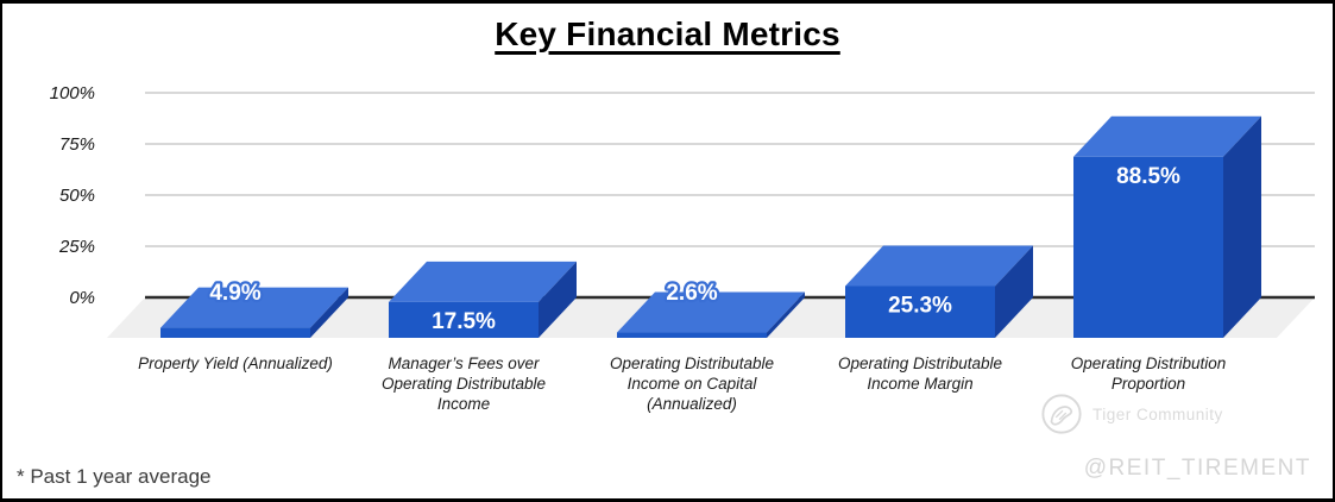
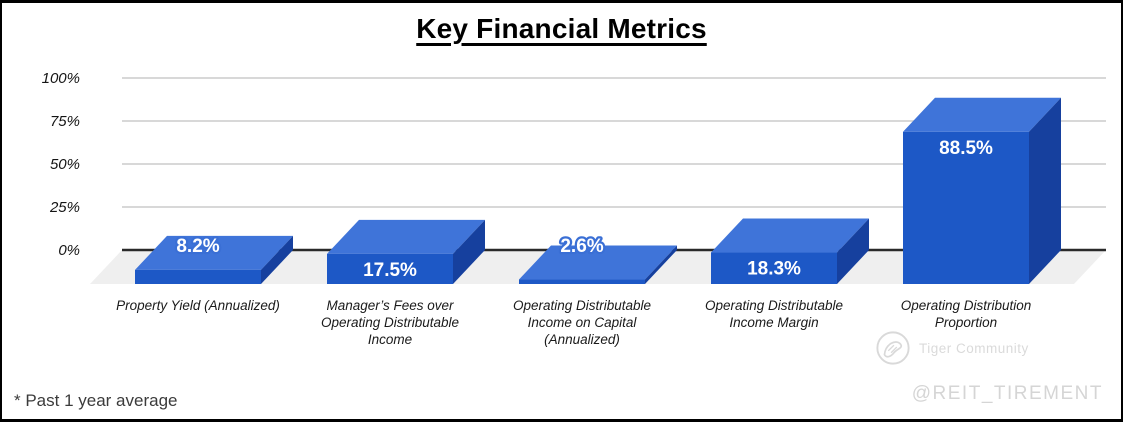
Property Yield (Annualized): 4.9% -> 8.2%
Operating Distributable Income Margin: 25.3% -> 18.3%
